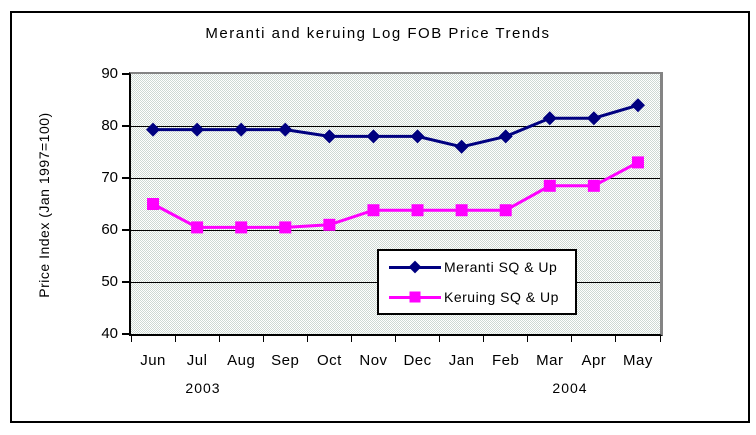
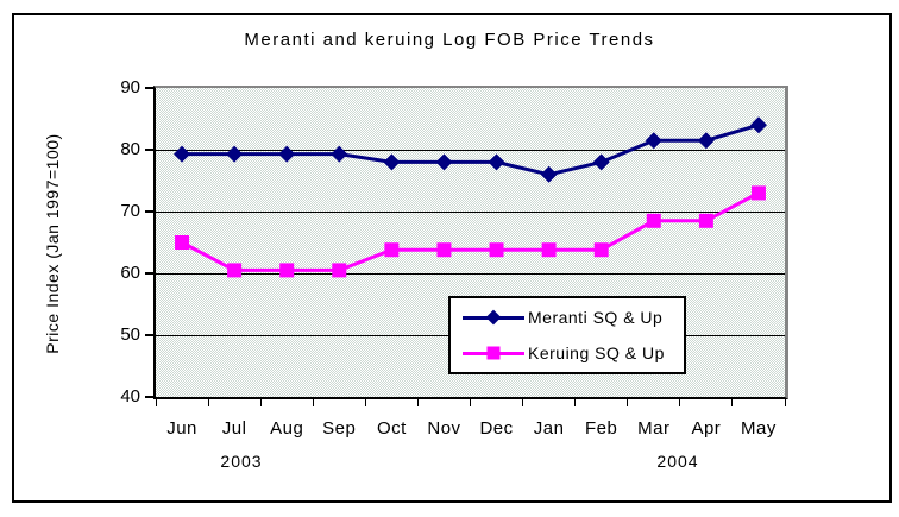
Keruing SQ & Up/Oct: 61 -> 64
